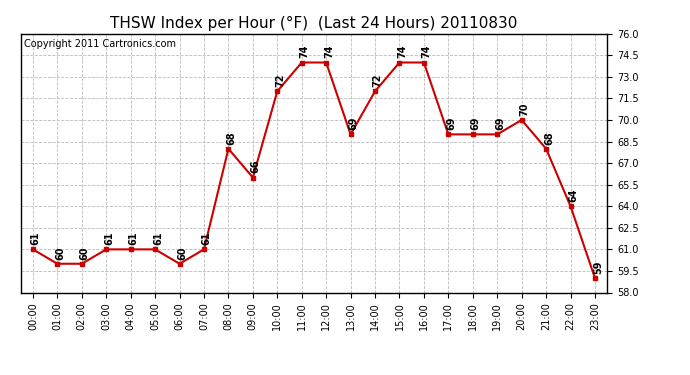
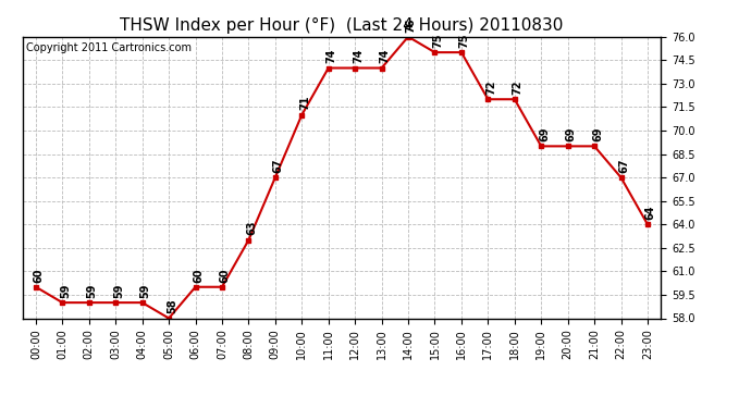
00:00: 61 -> 60
01:00: 60 -> 59
02:00: 60 -> 59
03:00: 61 -> 59
04:00: 61 -> 59
05:00: 61 -> 58
07:00: 61 -> 60
08:00: 68 -> 63
09:00: 66 -> 67
10:00: 72 -> 71
13:00: 69 -> 74
14:00: 72 -> 76
15:00: 74 -> 75
16:00: 74 -> 75
17:00: 69 -> 72
18:00: 69 -> 72
20:00: 70 -> 69
21:00: 68 -> 69
22:00: 64 -> 67
23:00: 59 -> 64
